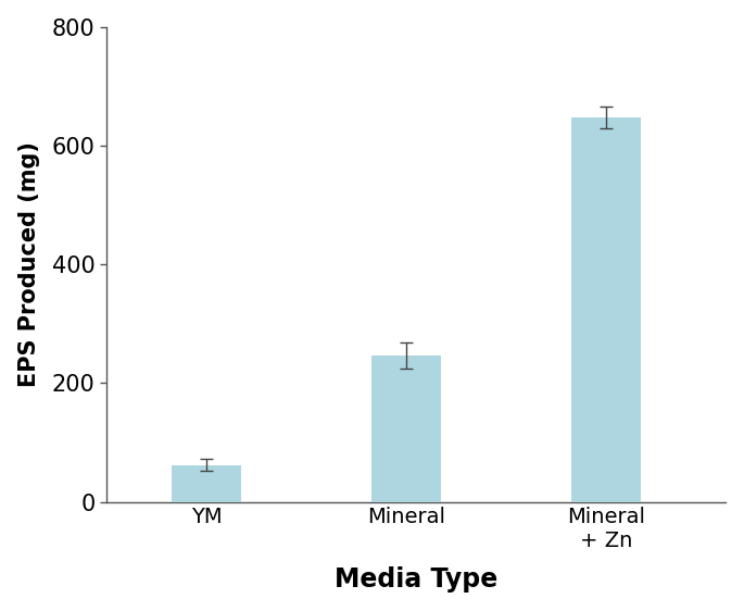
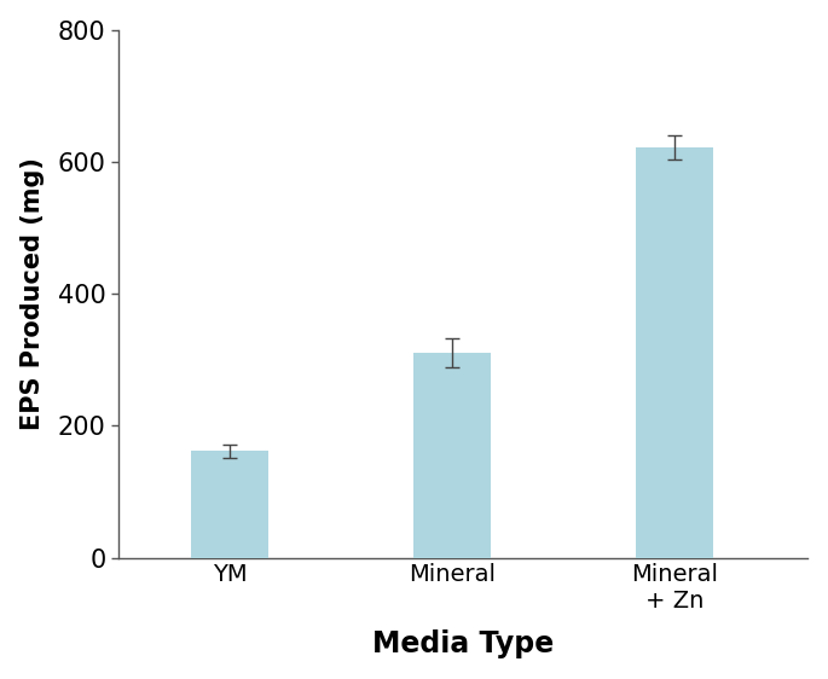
YM: 62 -> 162
Mineral: 247 -> 310
Mineral + Zn: 648 -> 622
